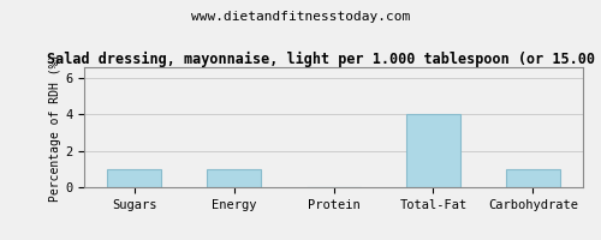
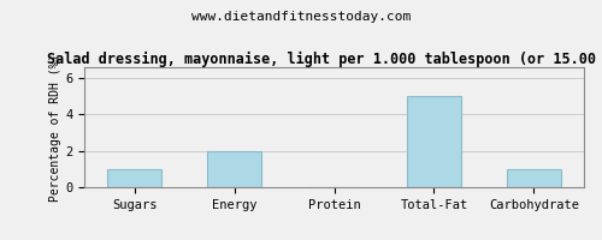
Energy: 1 -> 2
Total-Fat: 4 -> 5
